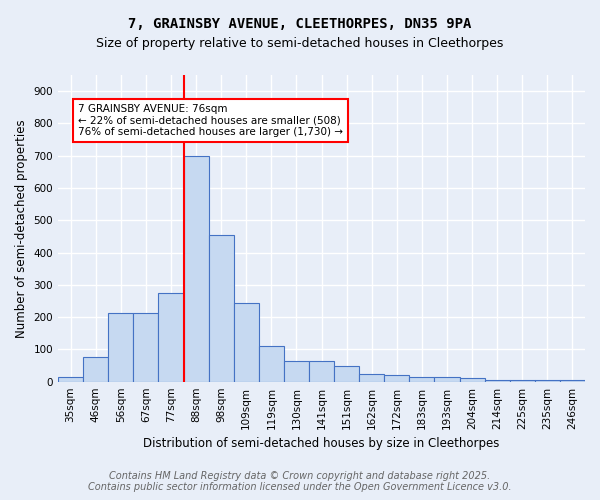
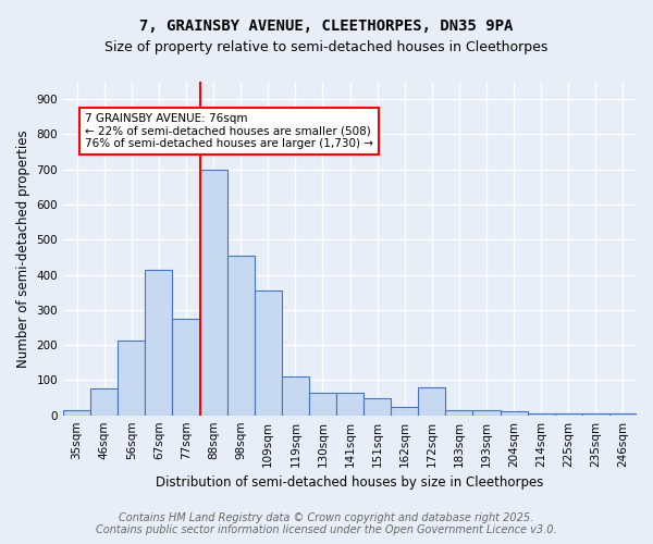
67sqm: 213 -> 415
109sqm: 245 -> 355
172sqm: 20 -> 80
